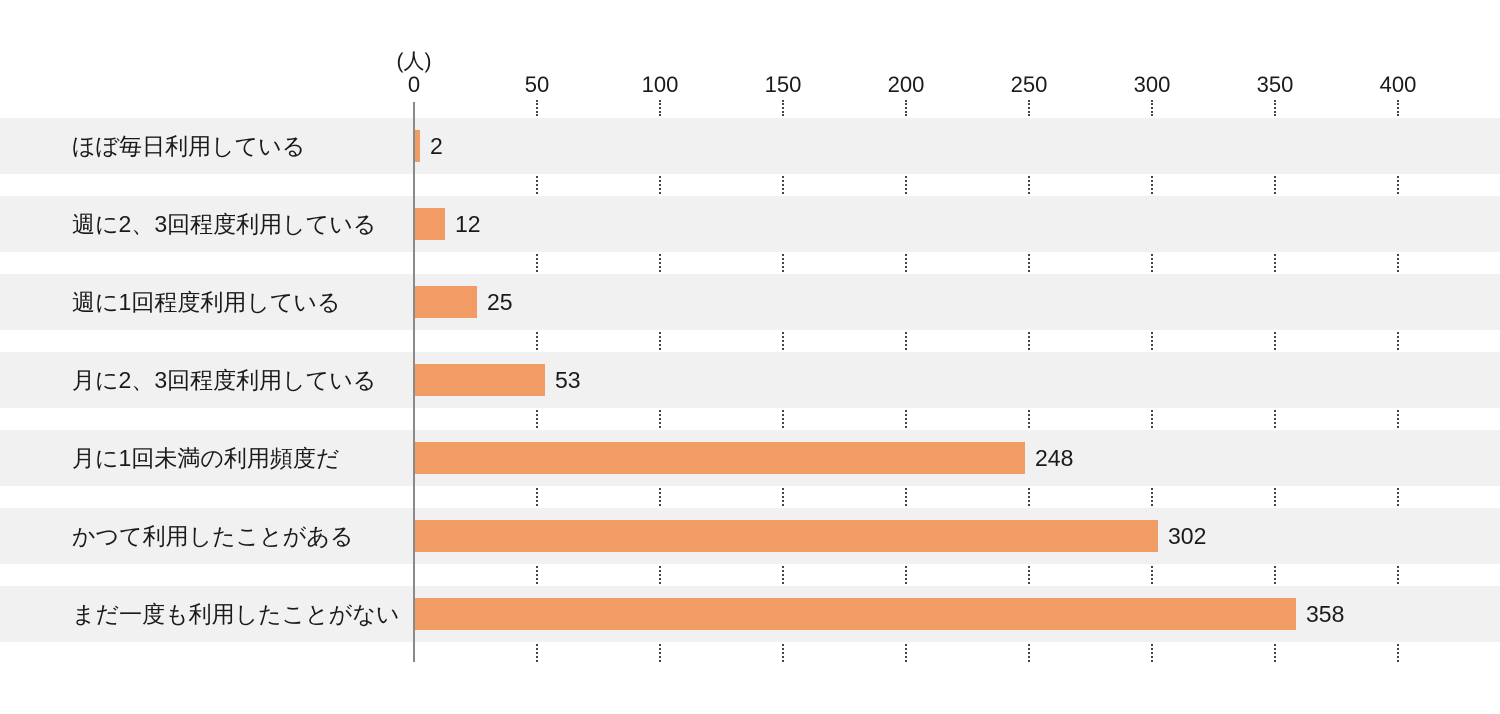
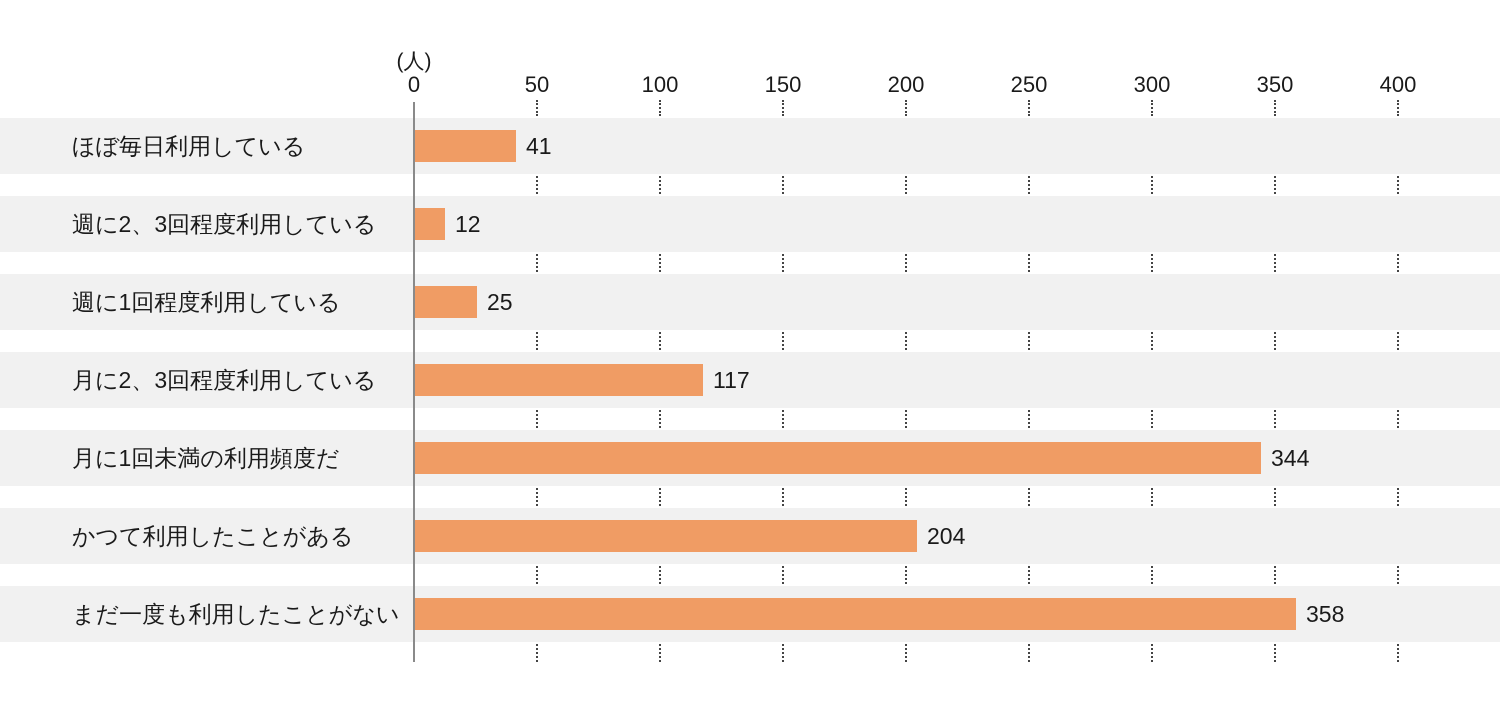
ほぼ毎日利用している: 2 -> 41
月に2、3回程度利用している: 53 -> 117
月に1回未満の利用頻度だ: 248 -> 344
かつて利用したことがある: 302 -> 204
